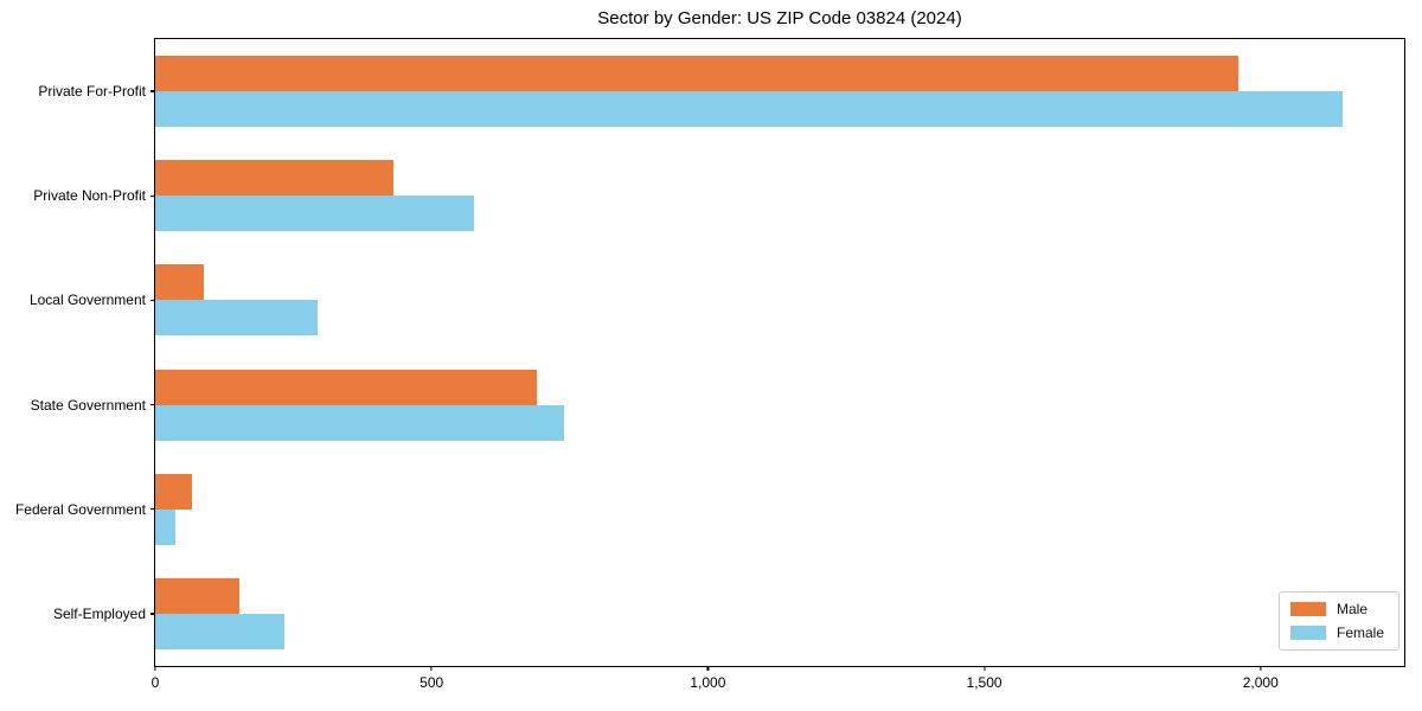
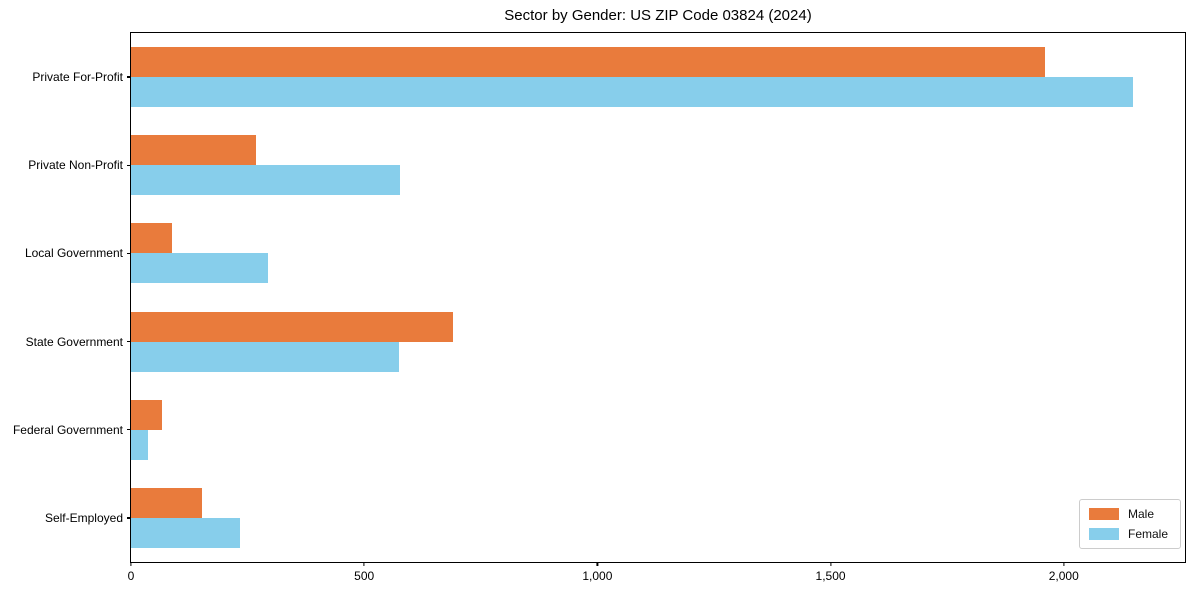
Male/Private Non-Profit: 430 -> 270
Female/State Government: 740 -> 570
